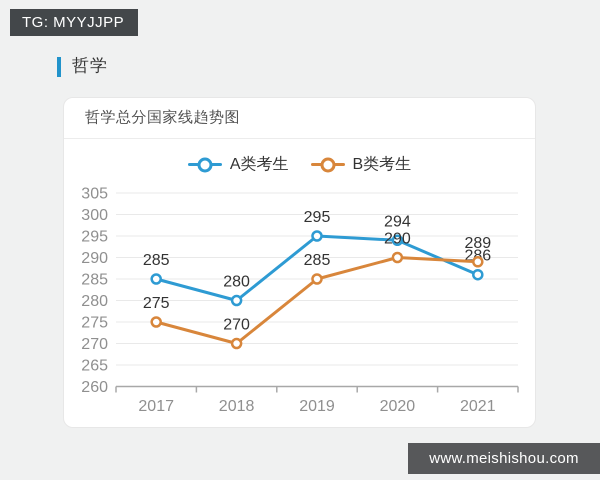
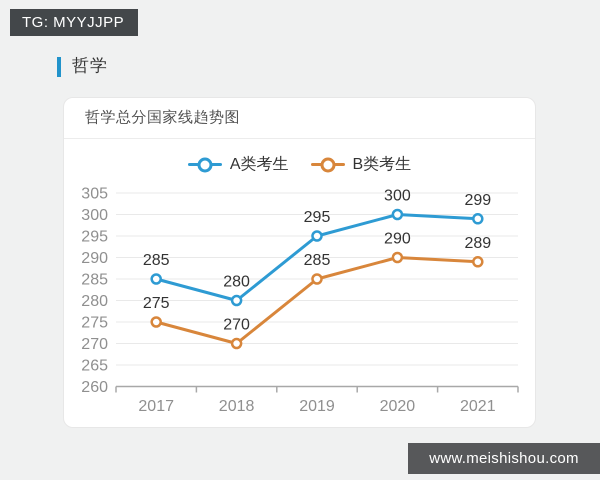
A类考生/2020: 294 -> 300
A类考生/2021: 286 -> 299
